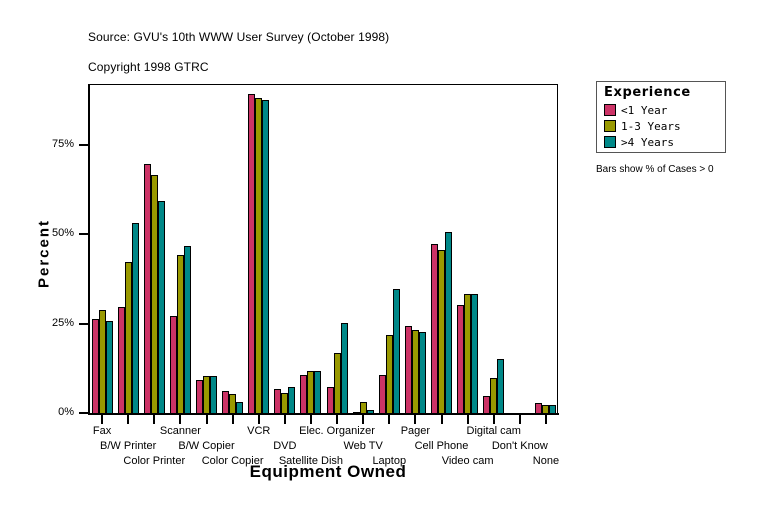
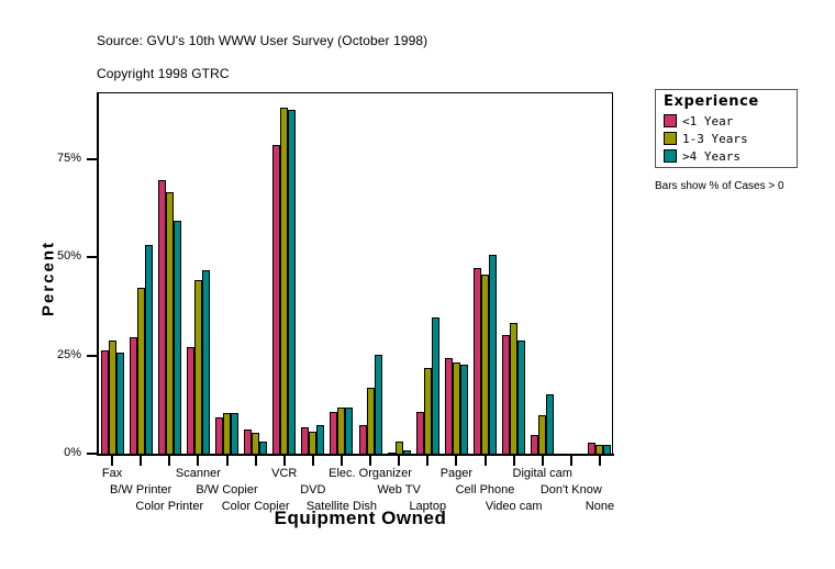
<1 Year/VCR: 90% -> 79%
>4 Years/Video cam: 34% -> 29%
